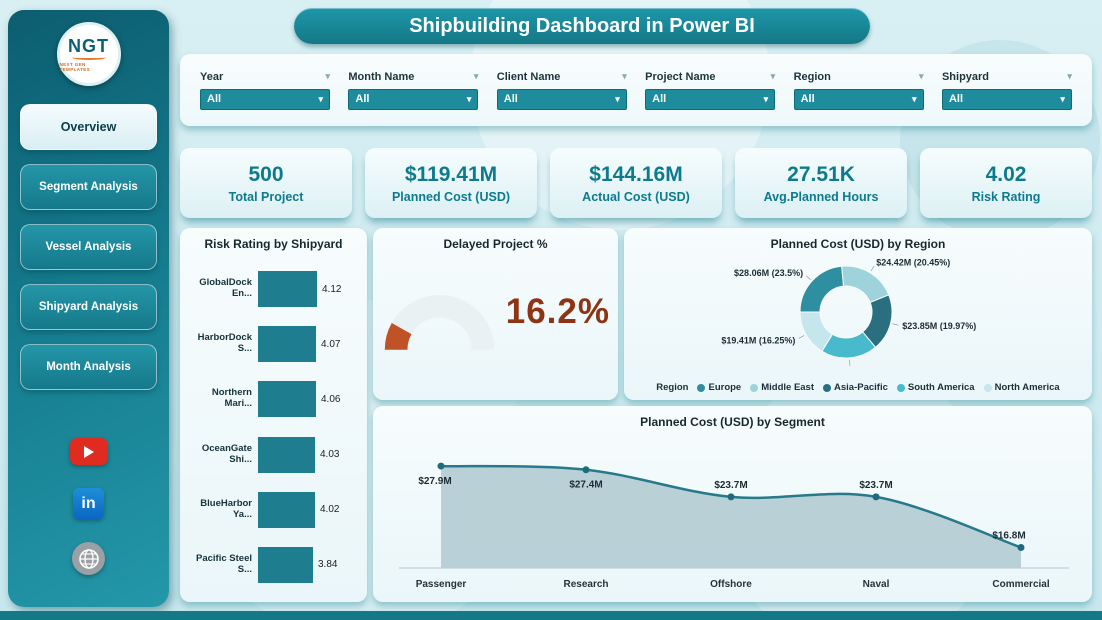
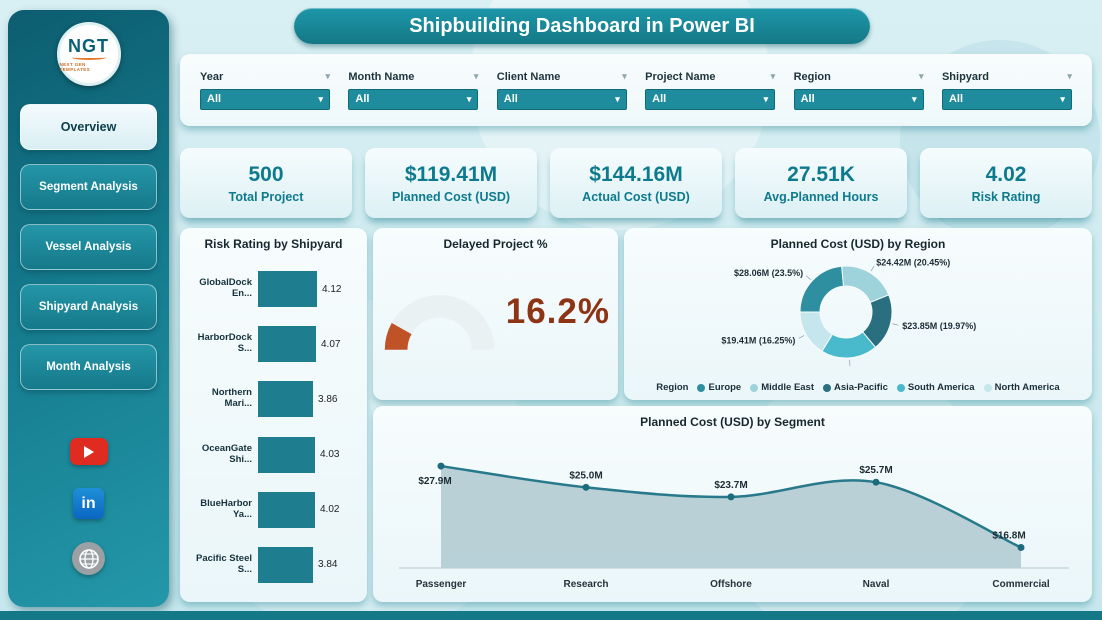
Risk Rating by Shipyard/Northern Mari...: 4.06 -> 3.86
Planned Cost (USD) by Segment/Research: $27.4M -> $25.0M
Planned Cost (USD) by Segment/Naval: $23.7M -> $25.7M
